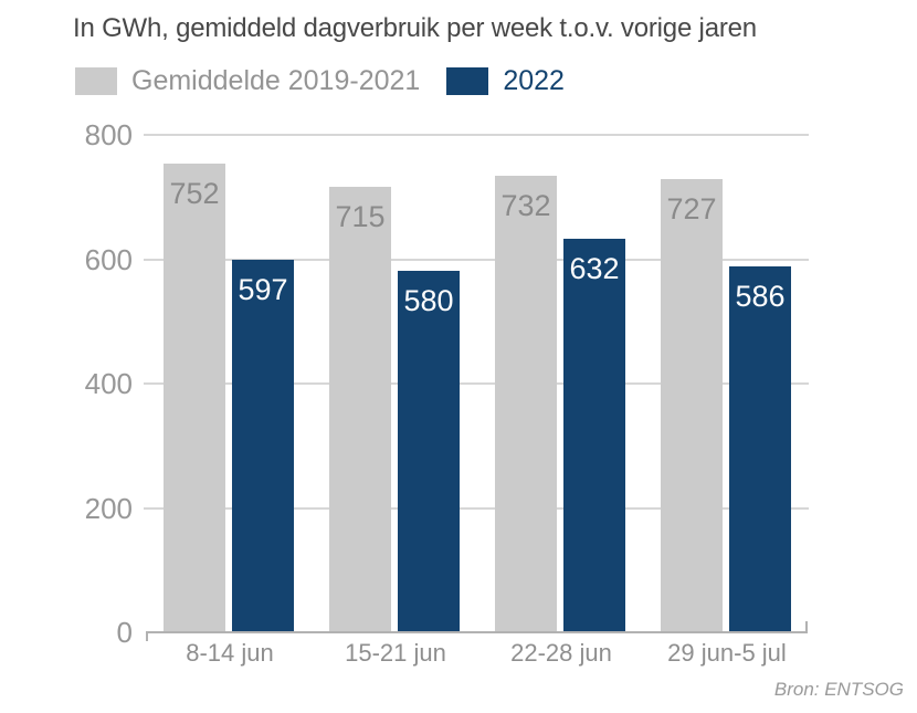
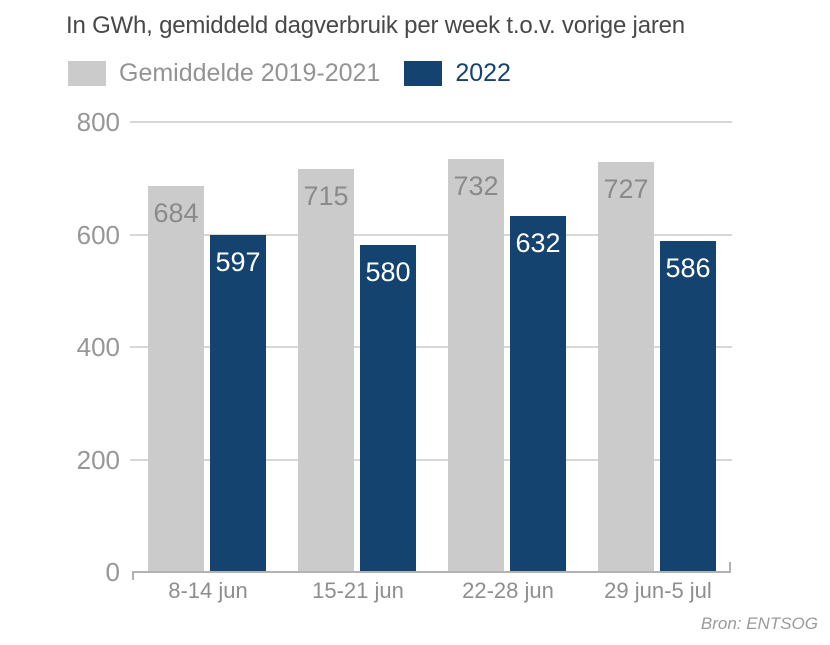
Gemiddelde 2019-2021/8-14 jun: 752 -> 684
